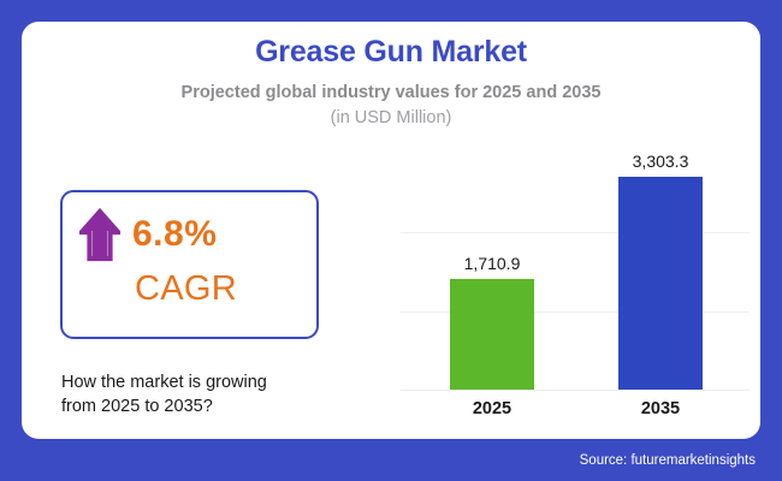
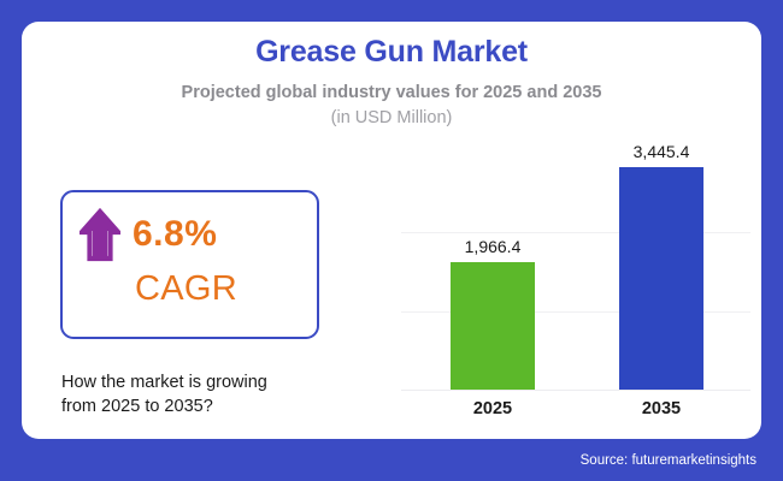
2025: 1,710.9 -> 1,966.4
2035: 3,303.3 -> 3,445.4
